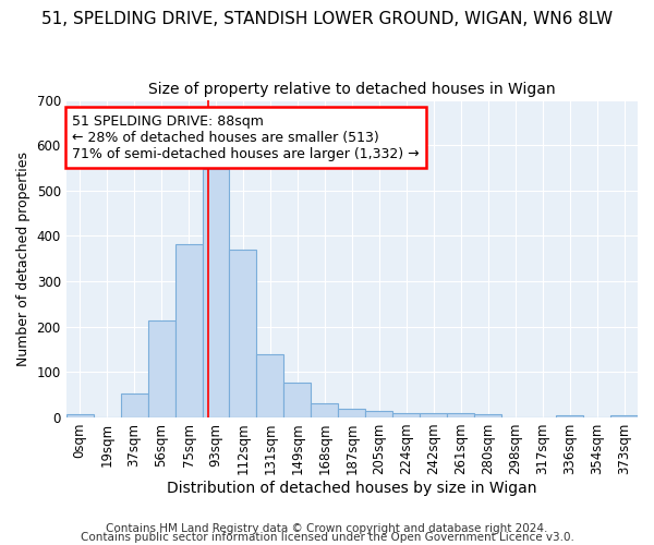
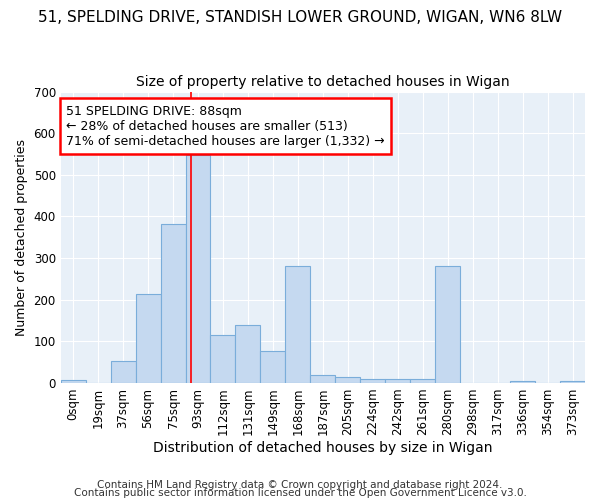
112sqm: 370 -> 115
168sqm: 30 -> 280
280sqm: 8 -> 280
